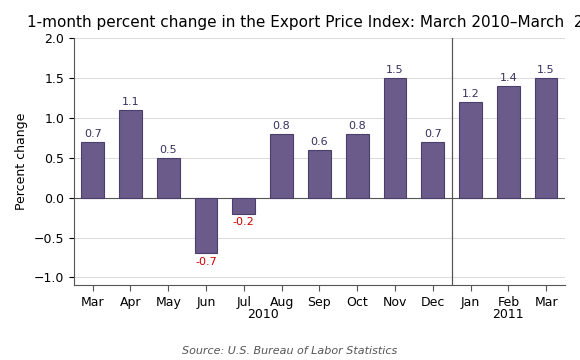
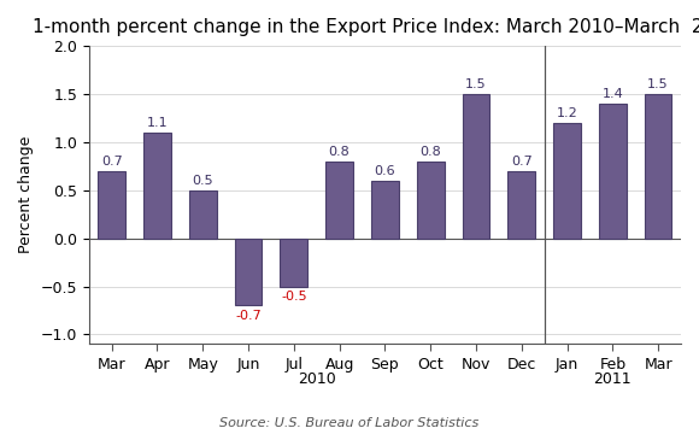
Jul: -0.2 -> -0.5
